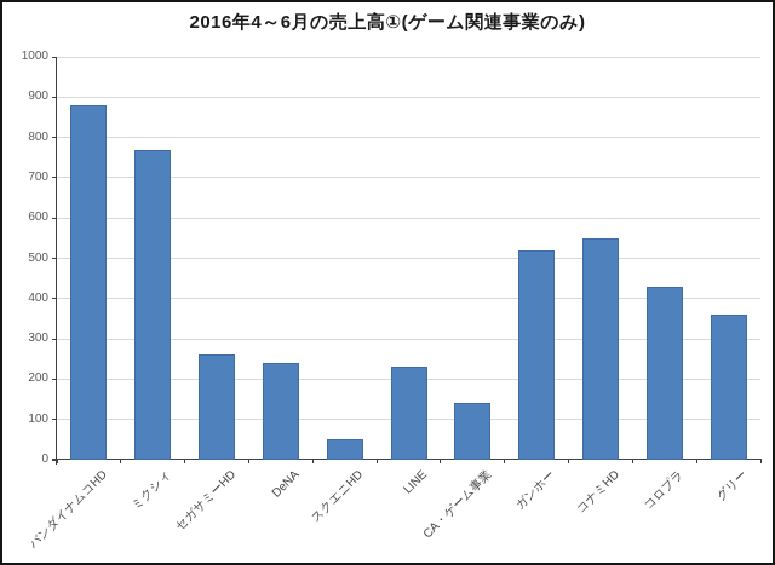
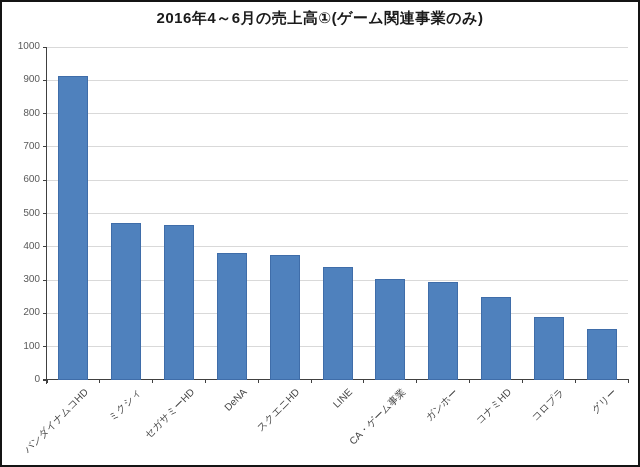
バンダイナムコHD: 880 -> 910
ミクシィ: 770 -> 470
セガサミーHD: 260 -> 470
DeNA: 240 -> 380
スクエニHD: 50 -> 370
LINE: 230 -> 340
CA・ゲーム事業: 140 -> 300
ガンホー: 520 -> 290
コナミHD: 550 -> 250
コロプラ: 430 -> 190
グリー: 360 -> 150
